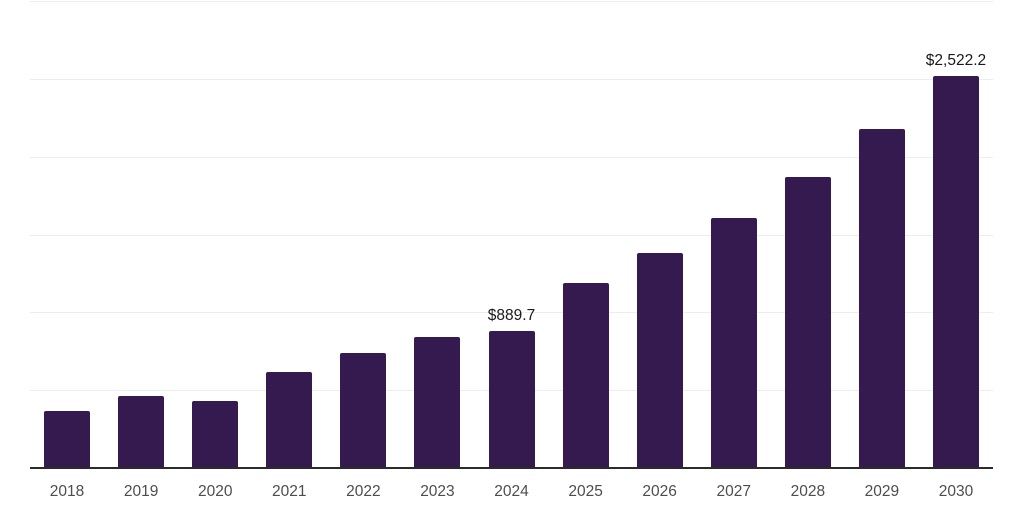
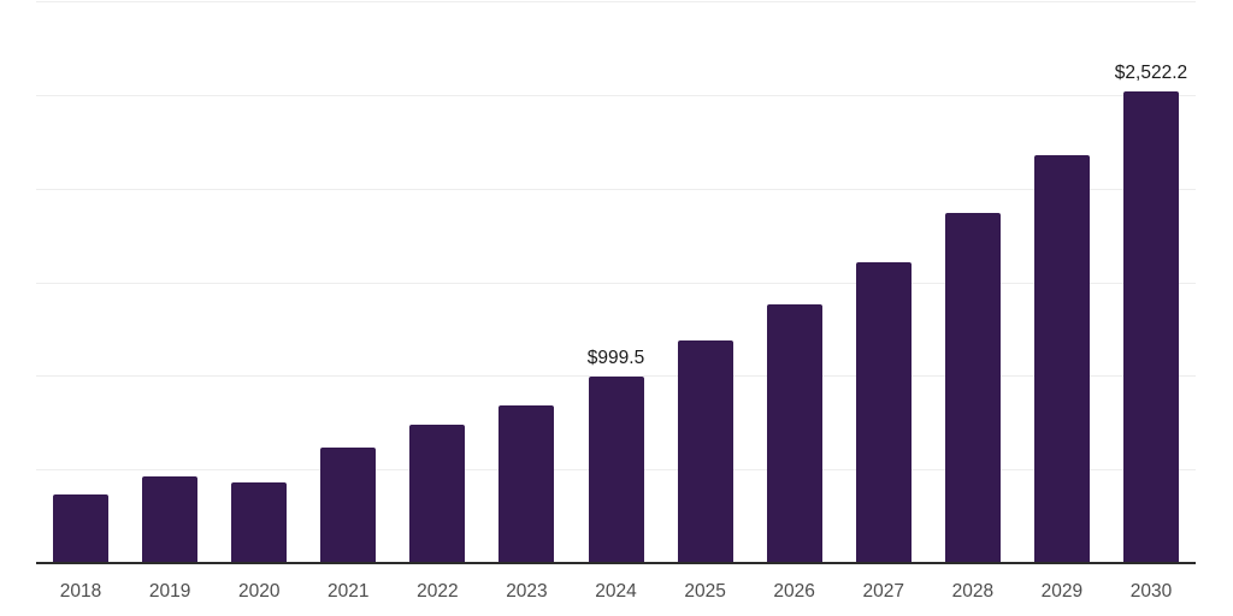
2024: $889.7 -> $999.5
